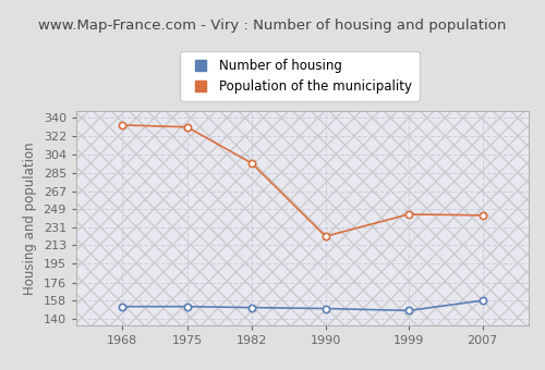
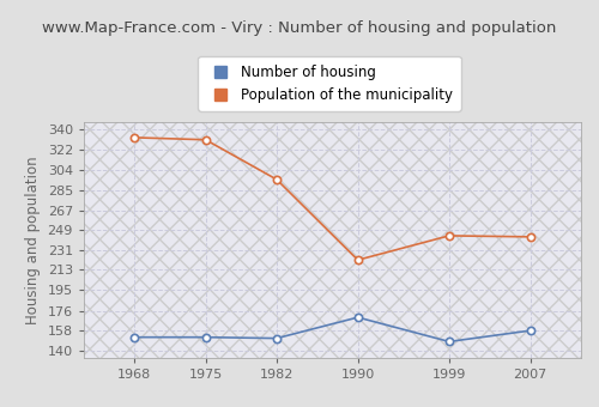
Number of housing/1990: 150 -> 170
